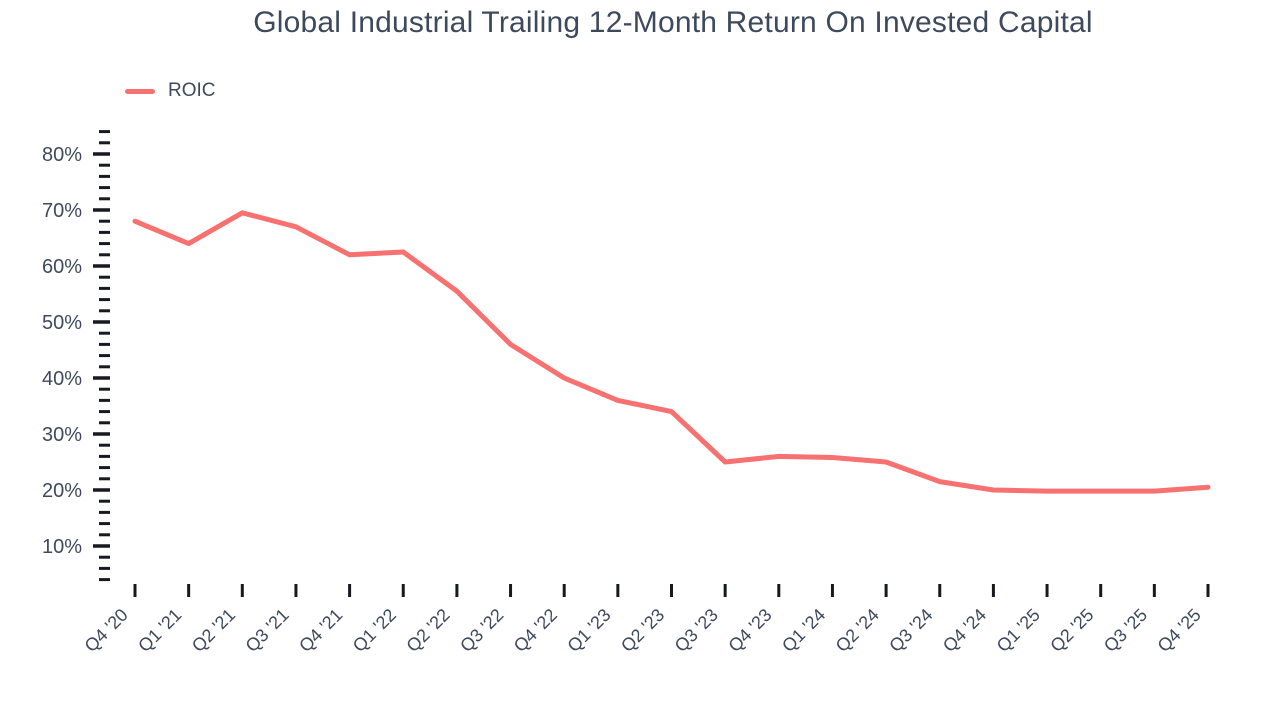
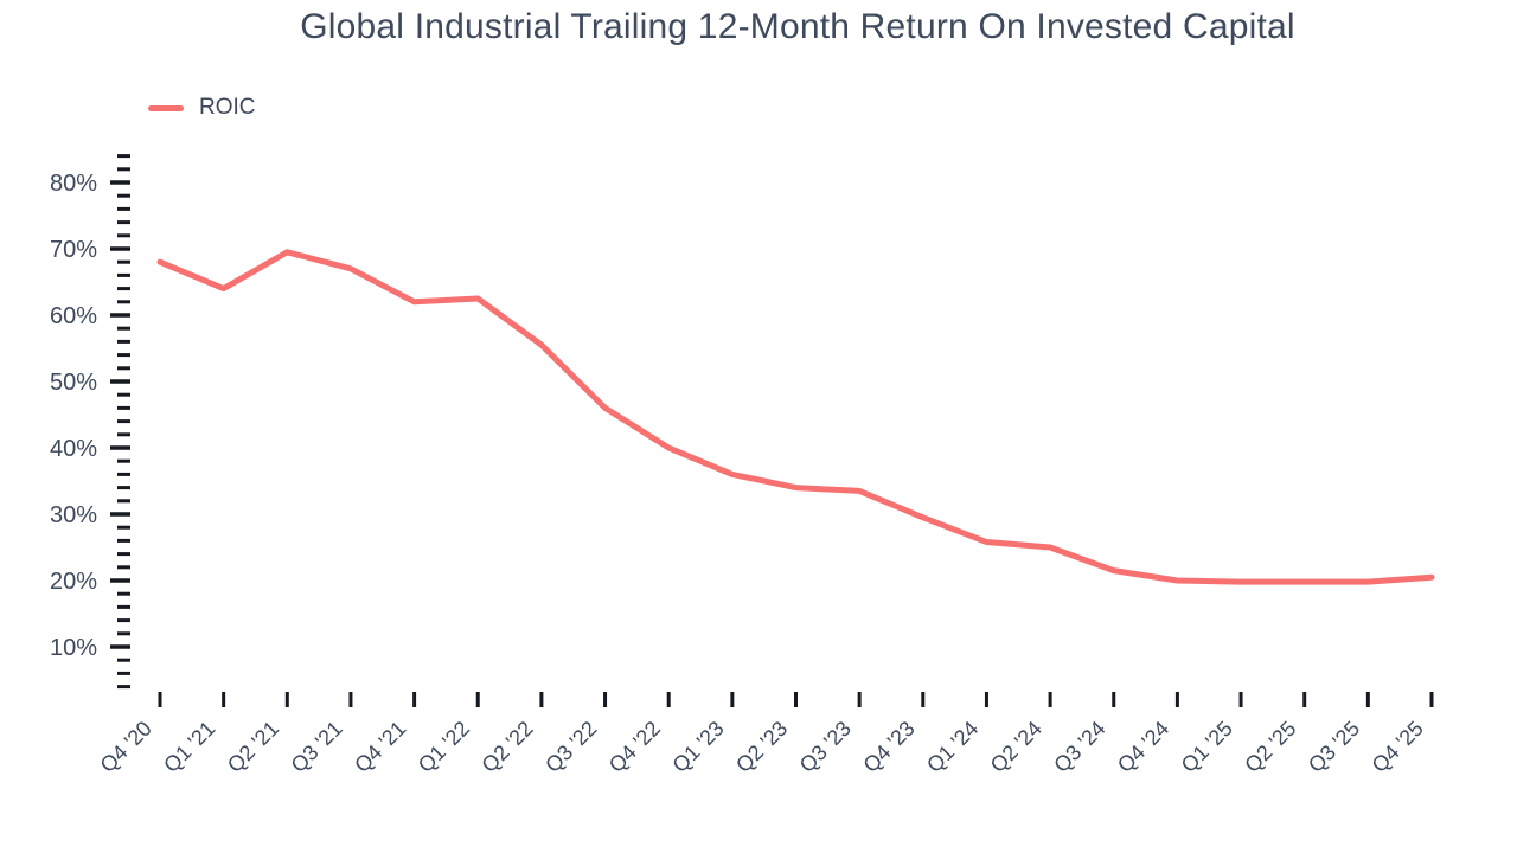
Q3 '23: 25% -> 34%
Q4 '23: 26% -> 30%
